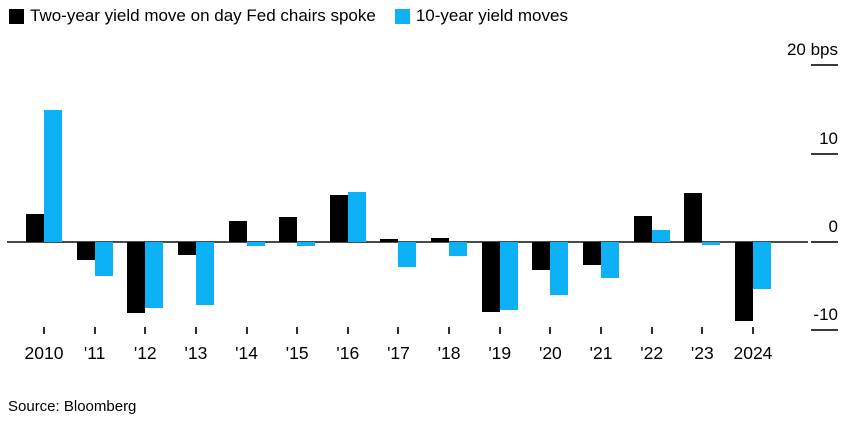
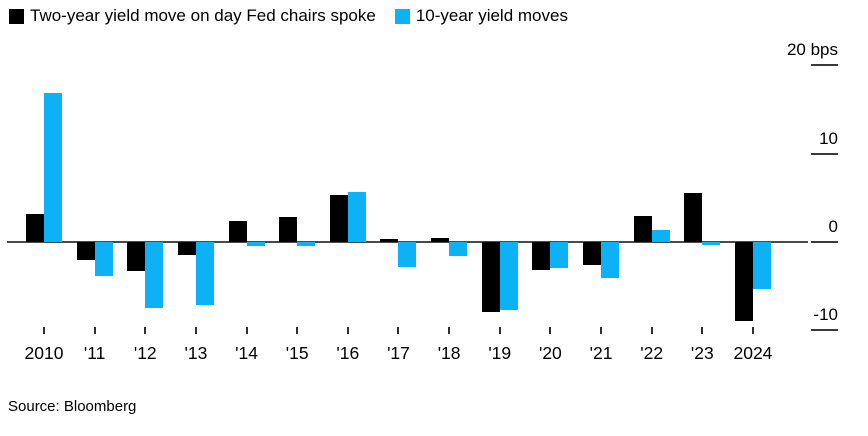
10-year yield moves/2010: 15 -> 17
Two-year yield move on day Fed chairs spoke/'12: -8 -> -3
10-year yield moves/'20: -6 -> -3
